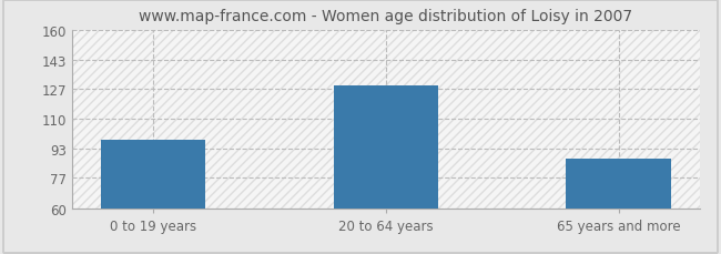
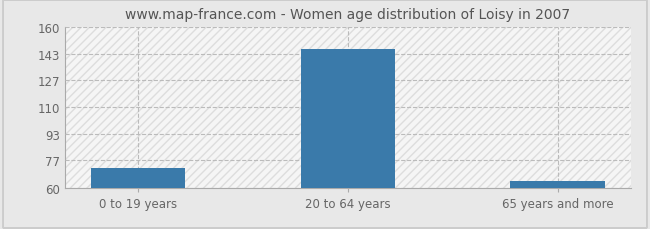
0 to 19 years: 98 -> 72
20 to 64 years: 129 -> 146
65 years and more: 88 -> 64
